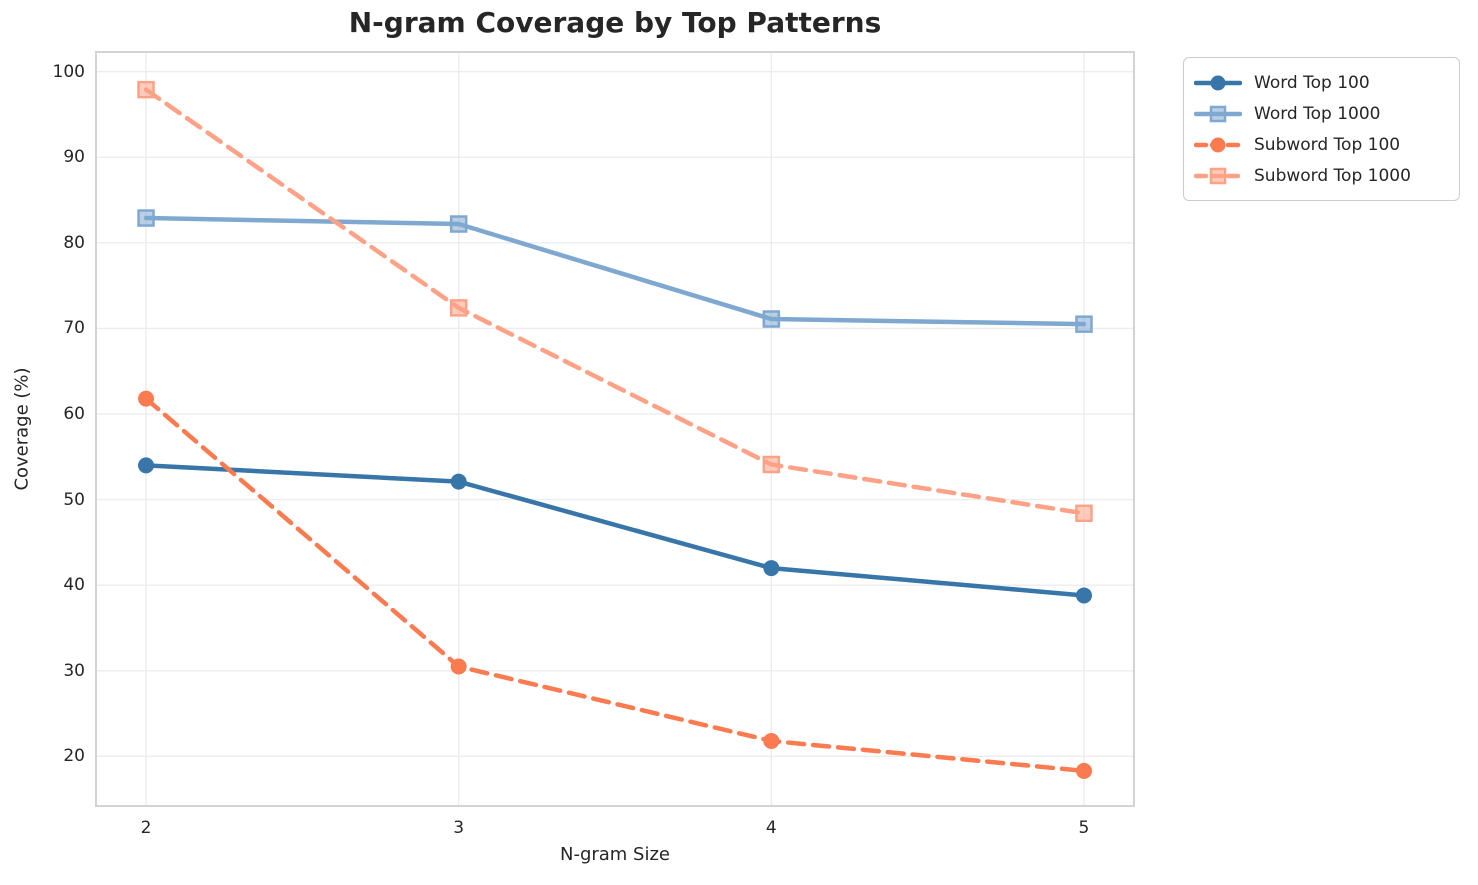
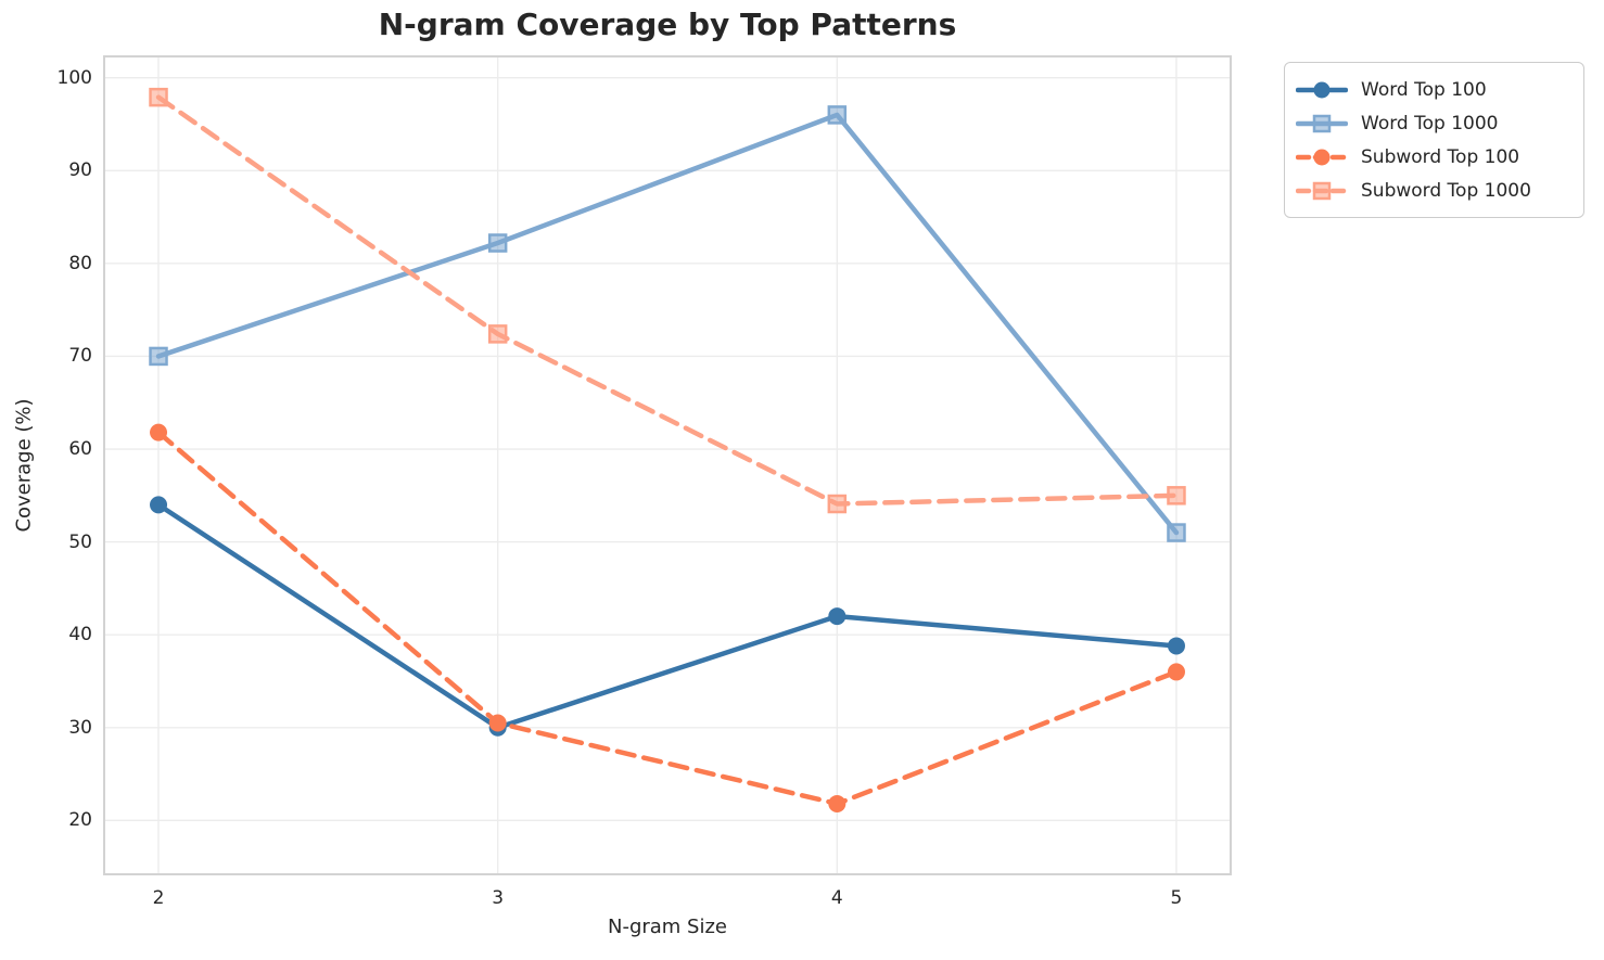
Word Top 1000/2: 83 -> 70
Word Top 100/3: 52 -> 30
Word Top 1000/4: 71 -> 96
Word Top 1000/5: 70 -> 51
Subword Top 100/5: 18 -> 36
Subword Top 1000/5: 48 -> 55
